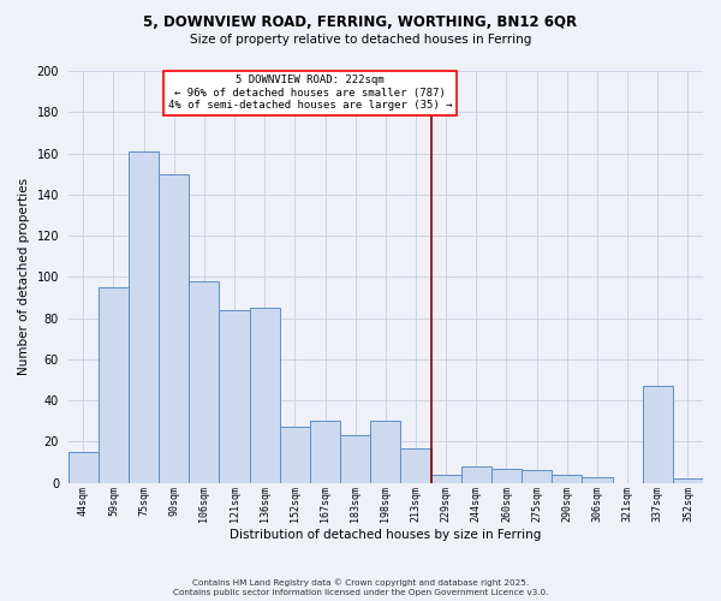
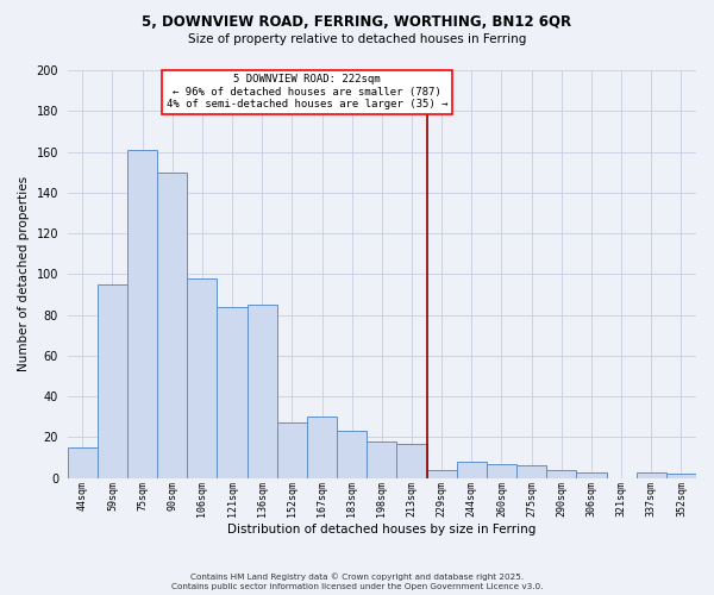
198sqm: 30 -> 18
337sqm: 47 -> 3
